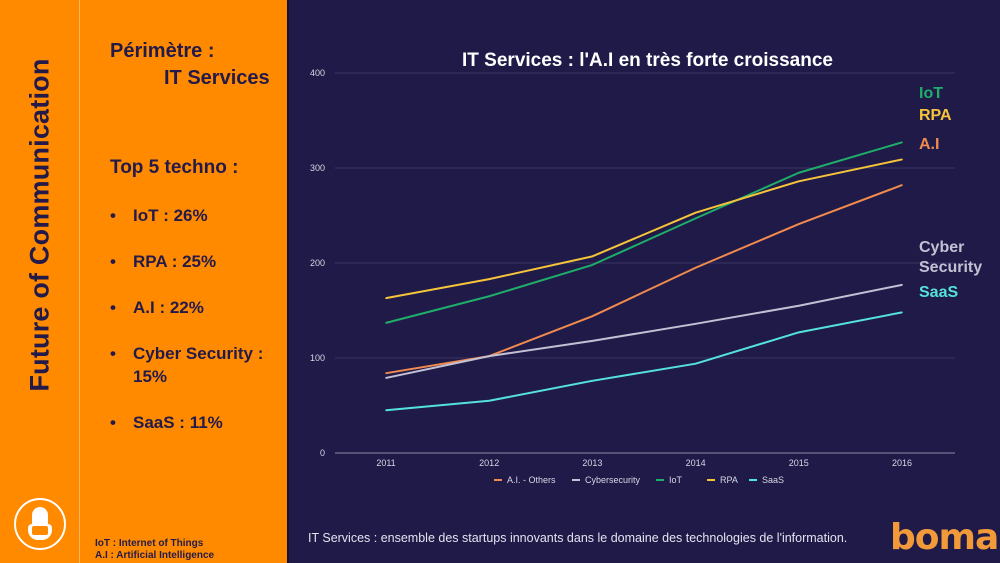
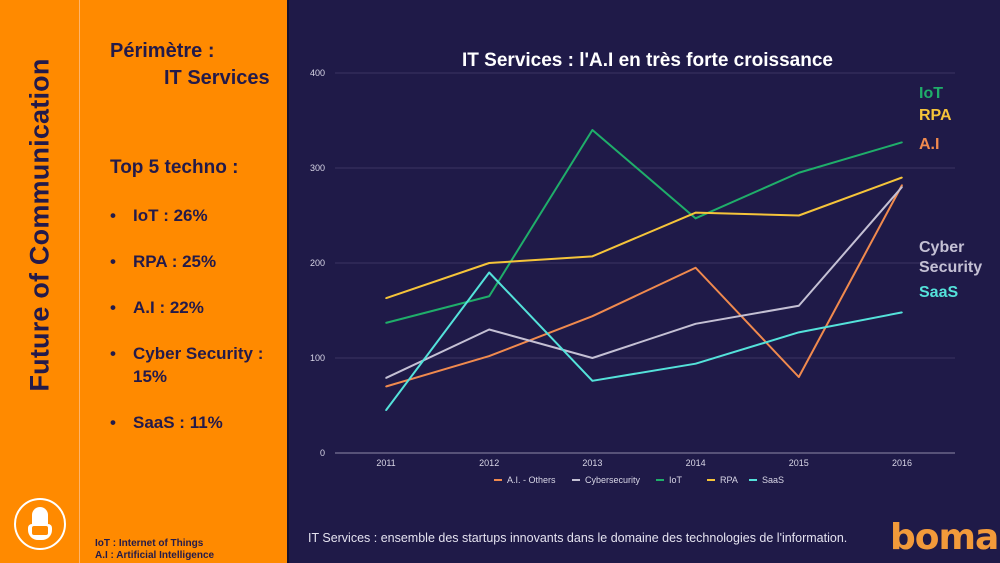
A.I. - Others/2011: 80 -> 70
Cybersecurity/2012: 100 -> 130
RPA/2012: 180 -> 200
SaaS/2012: 60 -> 190
Cybersecurity/2013: 120 -> 100
IoT/2013: 200 -> 340
A.I. - Others/2015: 240 -> 80
RPA/2015: 290 -> 250
Cybersecurity/2016: 180 -> 280
RPA/2016: 310 -> 290
